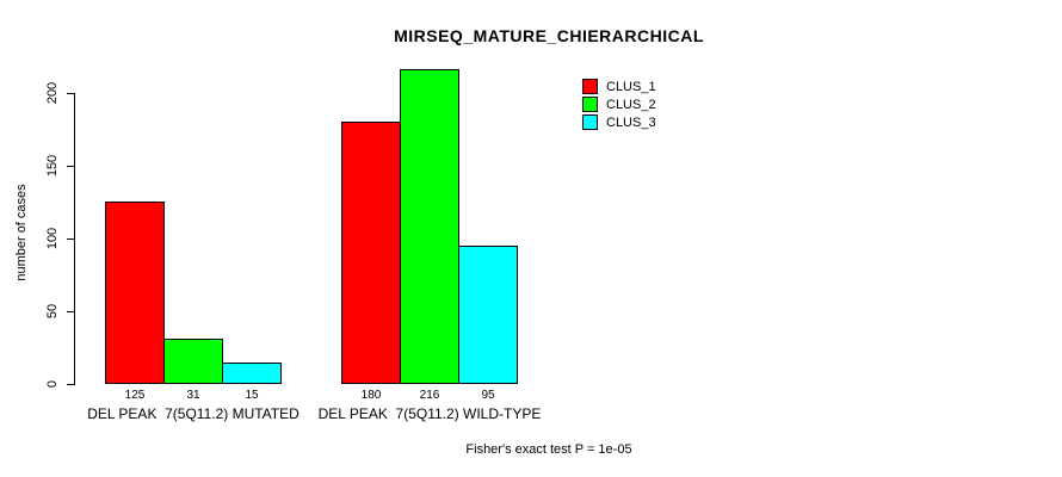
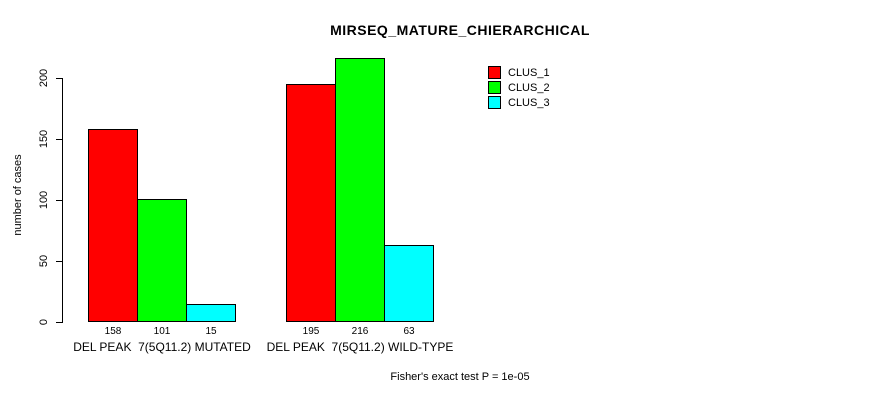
CLUS_1/DEL PEAK 7(5Q11.2) MUTATED: 125 -> 158
CLUS_2/DEL PEAK 7(5Q11.2) MUTATED: 31 -> 101
CLUS_1/DEL PEAK 7(5Q11.2) WILD-TYPE: 180 -> 195
CLUS_3/DEL PEAK 7(5Q11.2) WILD-TYPE: 95 -> 63
